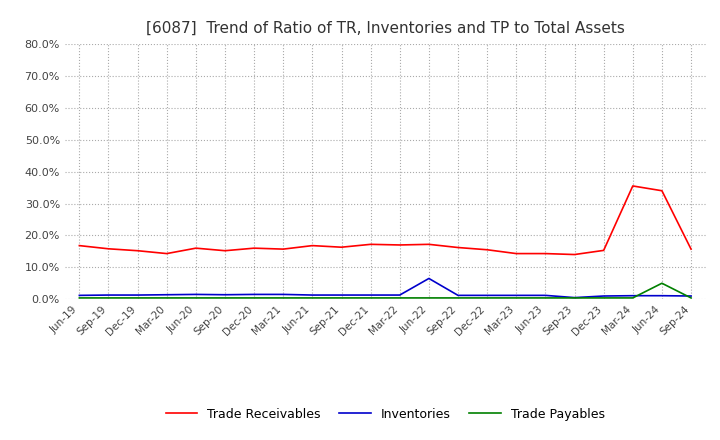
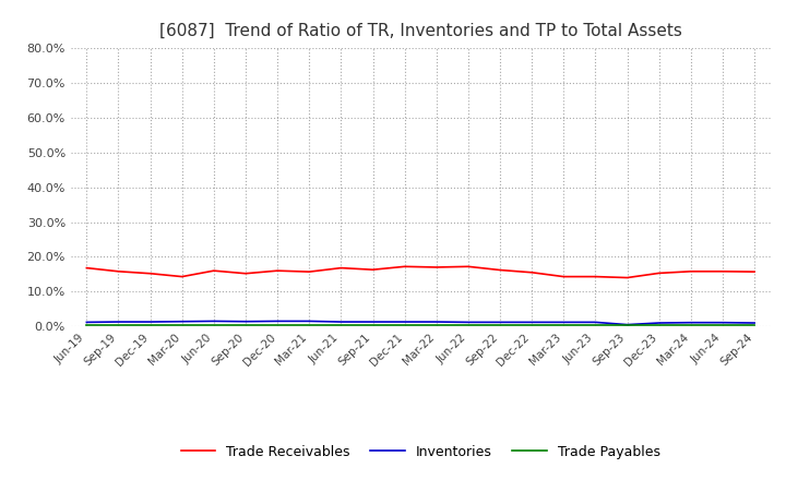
Inventories/Jun-22: 6.5% -> 1.2%
Trade Receivables/Mar-24: 35.5% -> 15.8%
Trade Receivables/Jun-24: 34.0% -> 15.8%
Trade Payables/Jun-24: 5.0% -> 0.4%
